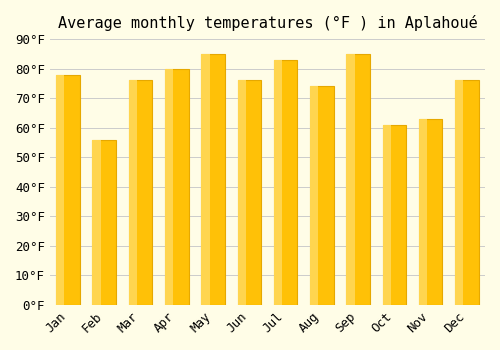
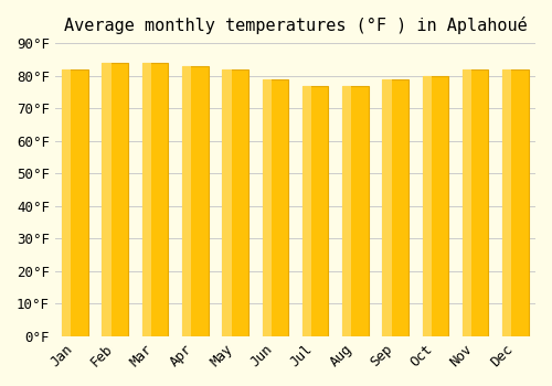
Jan: 78°F -> 82°F
Feb: 56°F -> 84°F
Mar: 76°F -> 84°F
Apr: 80°F -> 83°F
May: 85°F -> 82°F
Jun: 76°F -> 79°F
Jul: 83°F -> 77°F
Aug: 74°F -> 77°F
Sep: 85°F -> 79°F
Oct: 61°F -> 80°F
Nov: 63°F -> 82°F
Dec: 76°F -> 82°F
